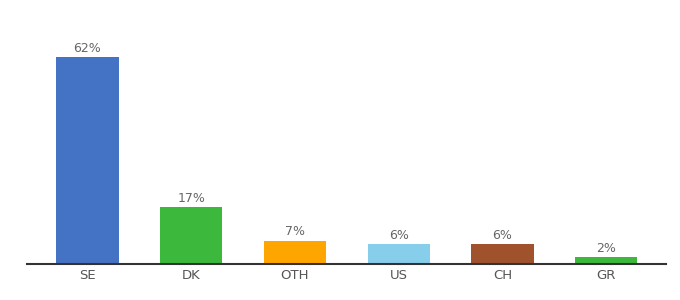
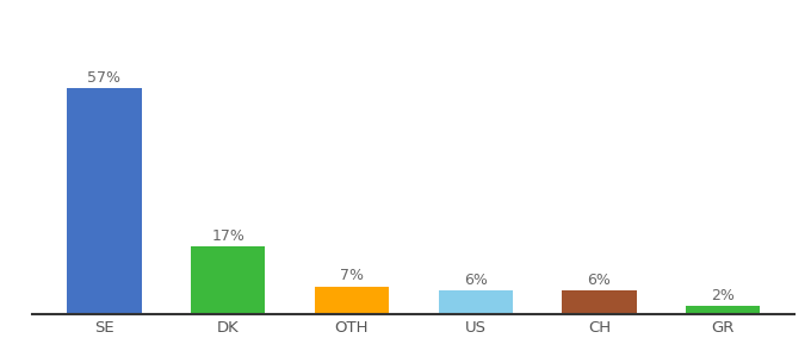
SE: 62% -> 57%
